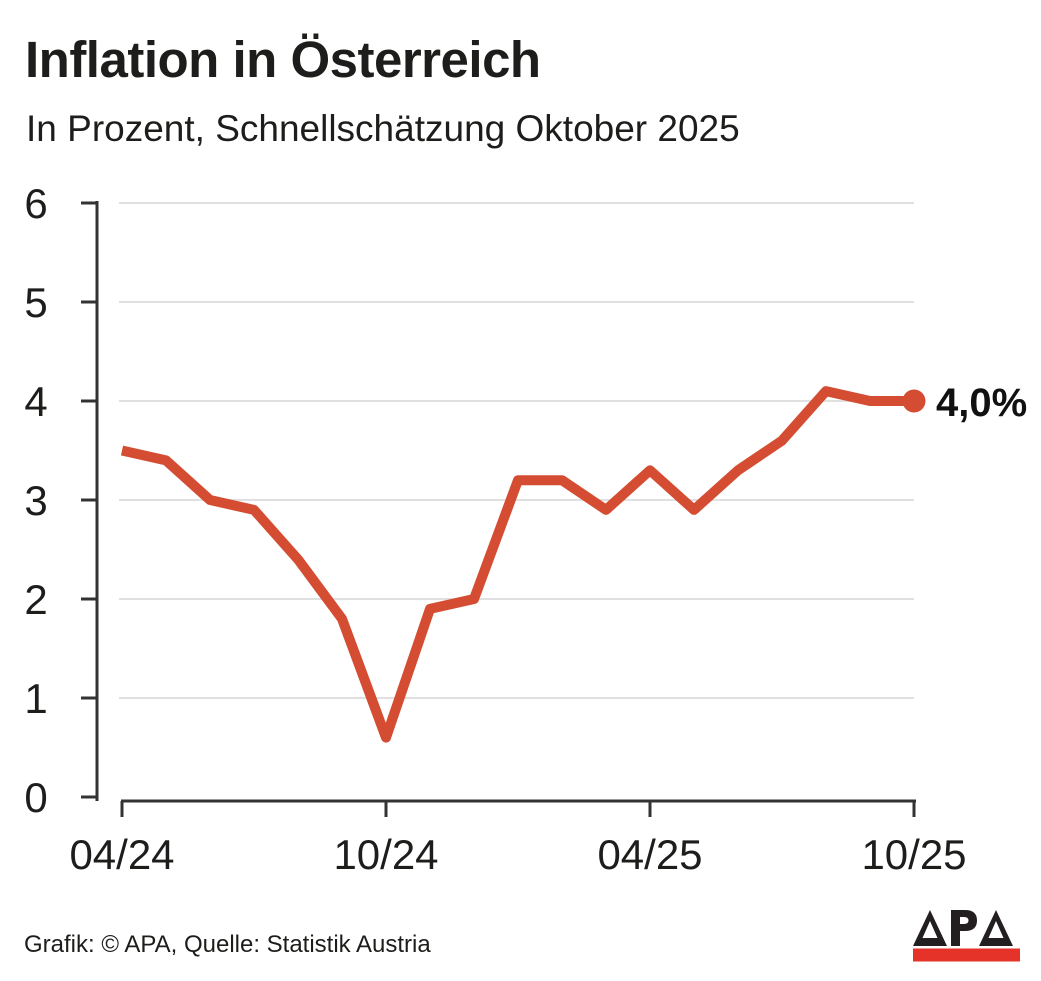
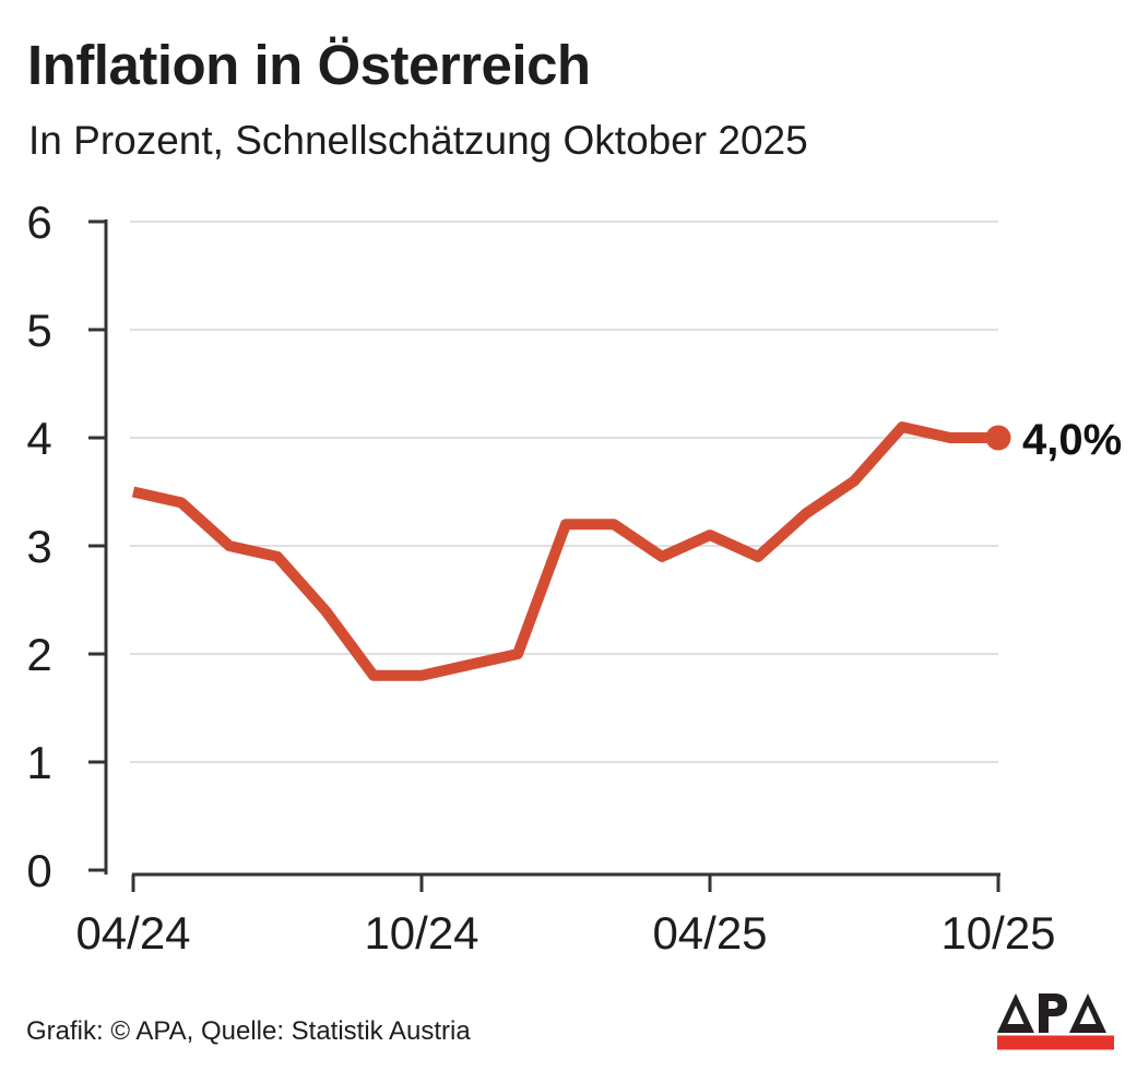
10/24: 0.6 -> 1.8
04/25: 3.3 -> 3.1
